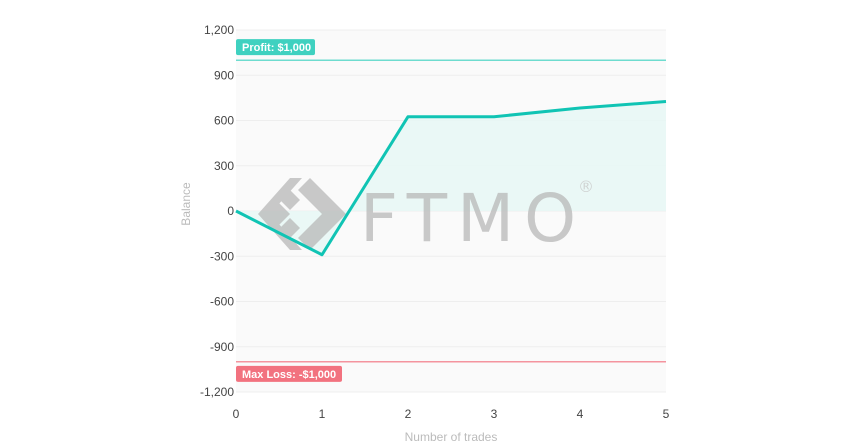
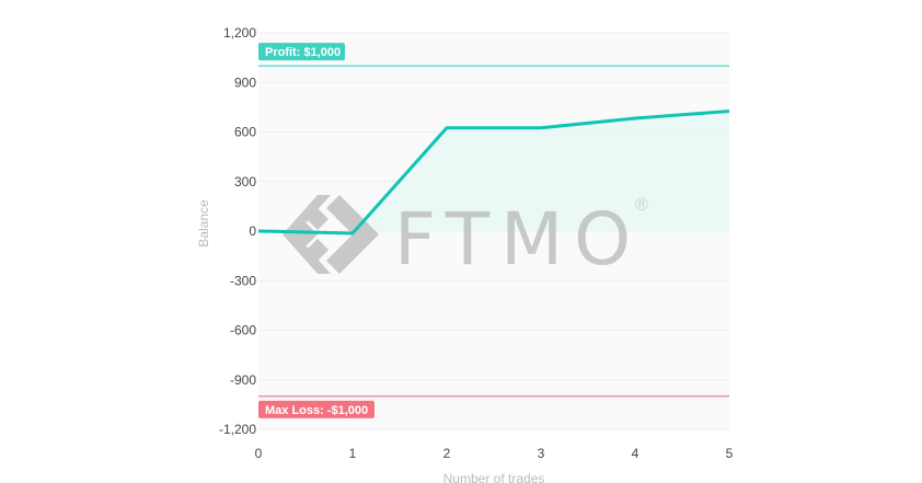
1: -290 -> -10
